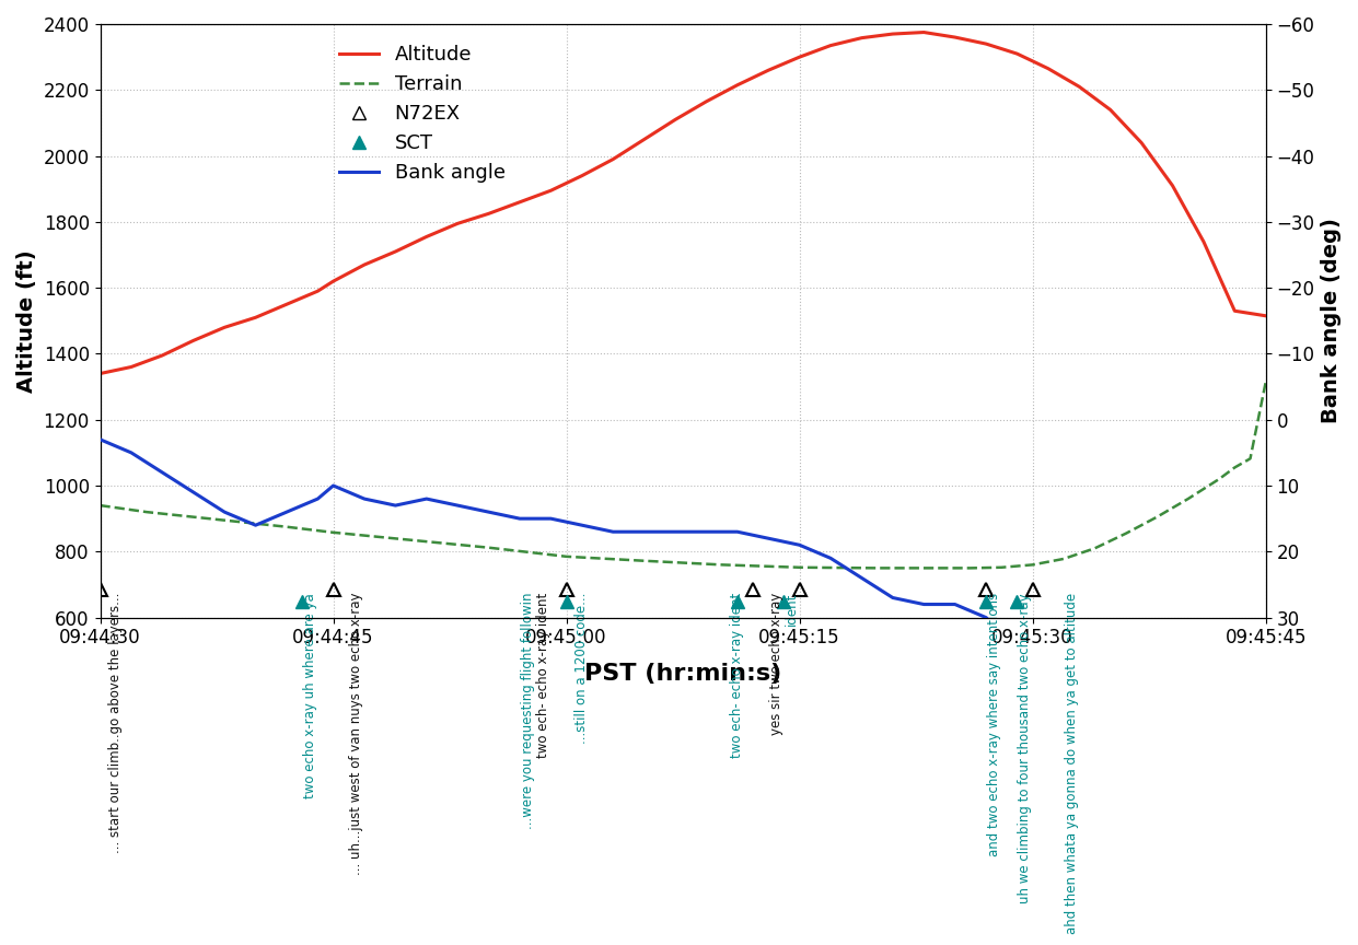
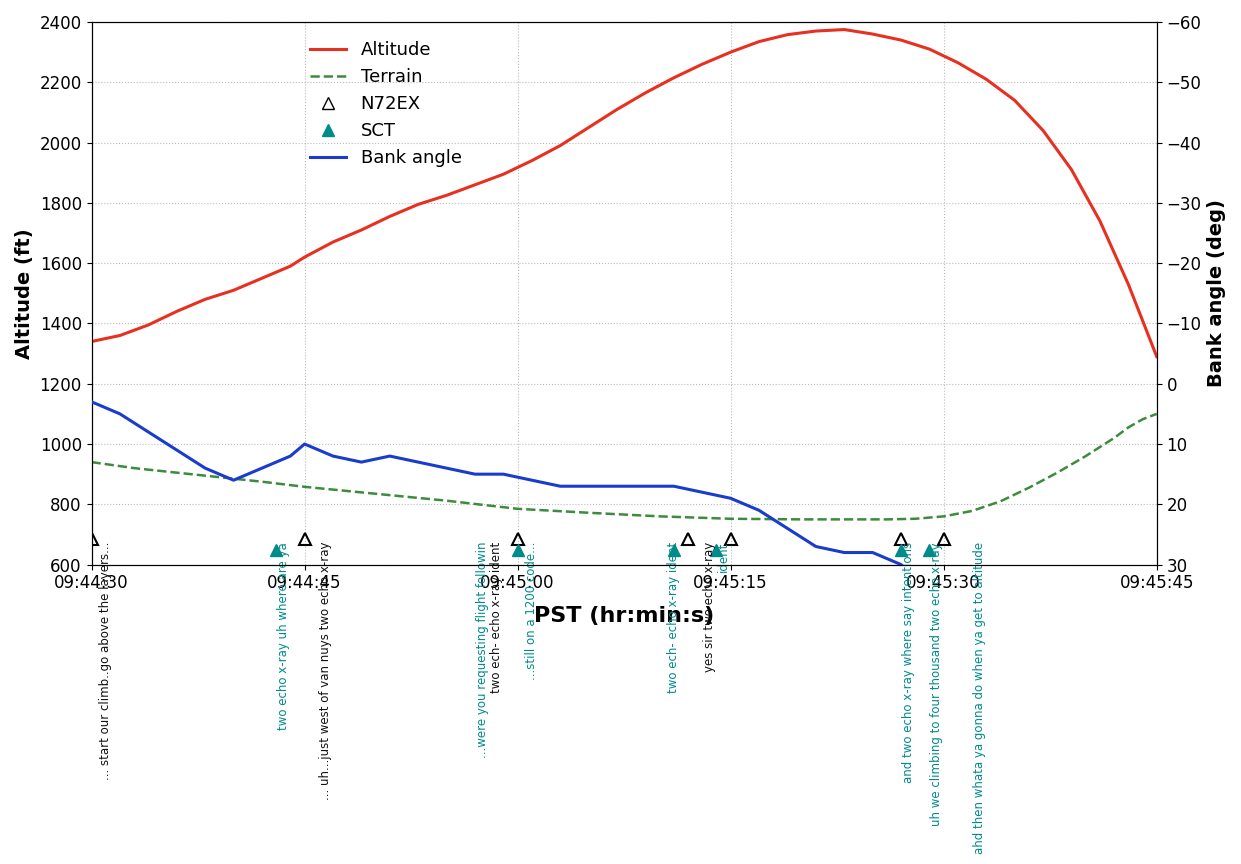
Altitude/09:45:45: 1515 -> 1290
Terrain/09:45:45: 1315 -> 1100
